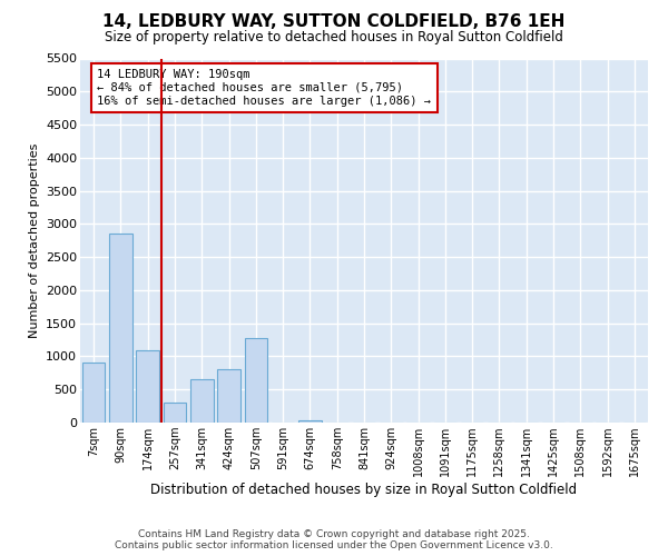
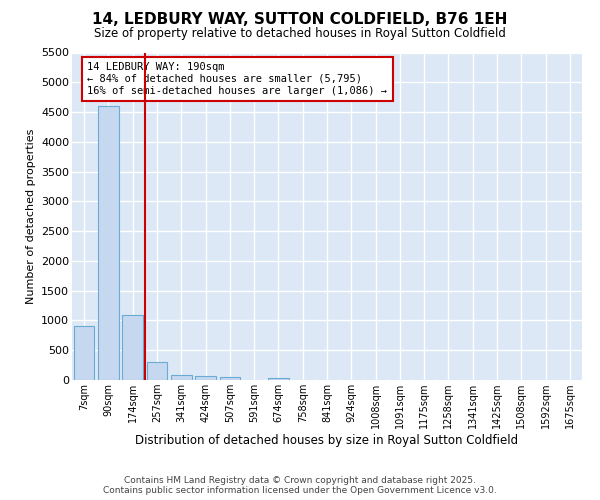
90sqm: 2860 -> 4600
341sqm: 660 -> 80
424sqm: 800 -> 70
507sqm: 1280 -> 50
